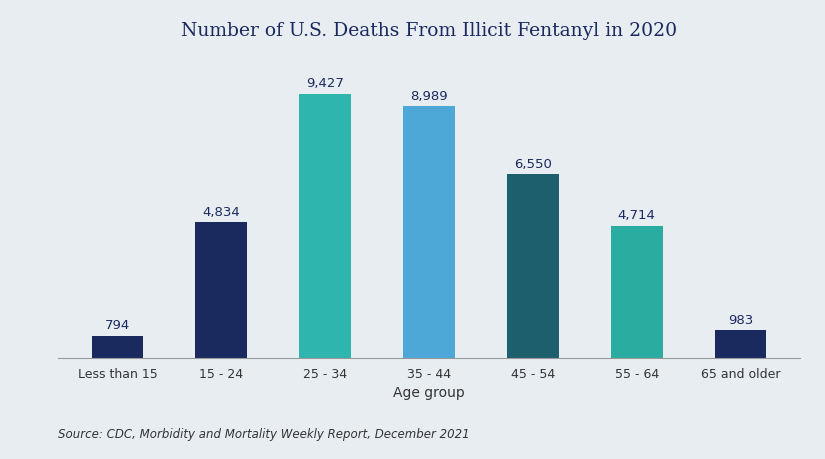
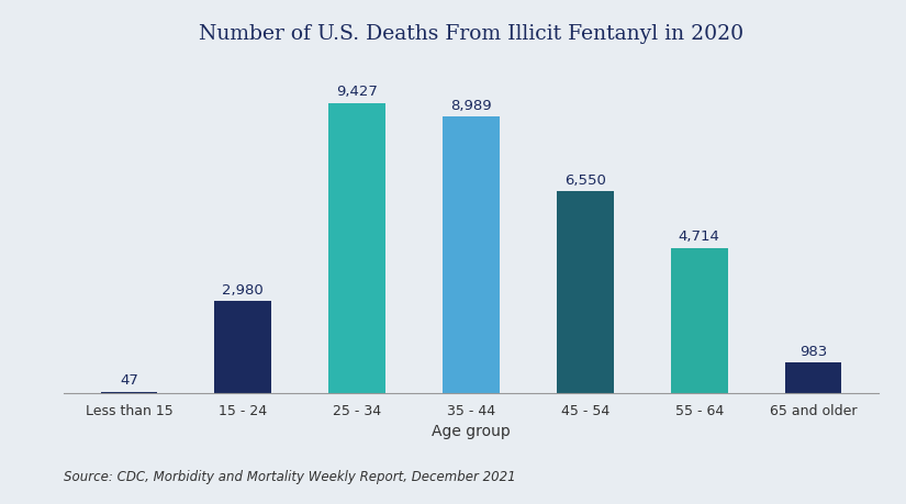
Less than 15: 794 -> 47
15 - 24: 4,834 -> 2,980
